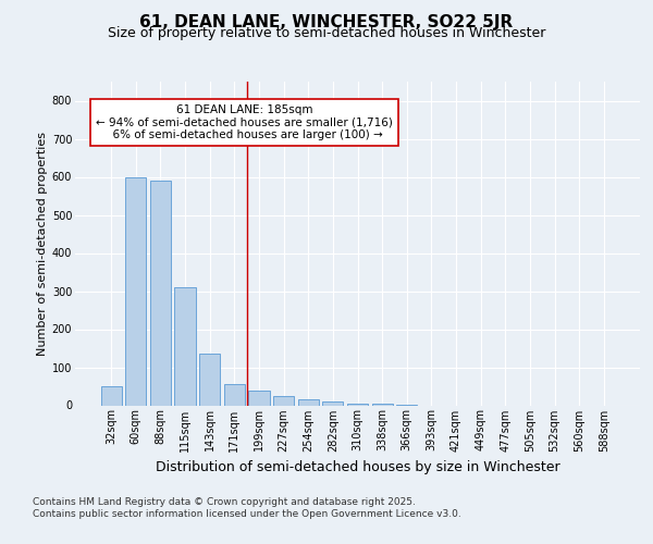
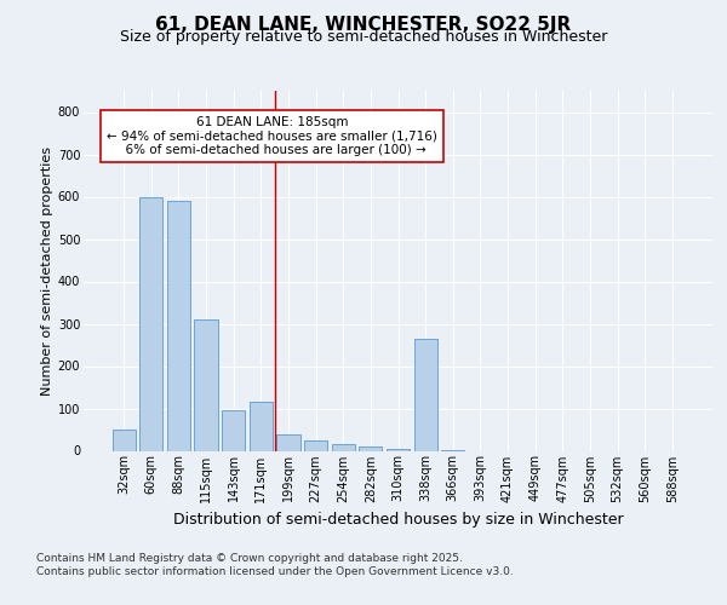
143sqm: 135 -> 95
171sqm: 55 -> 115
338sqm: 3 -> 265
